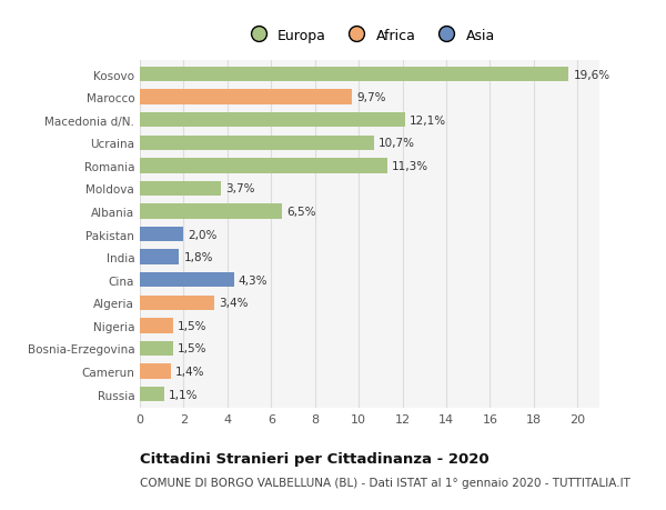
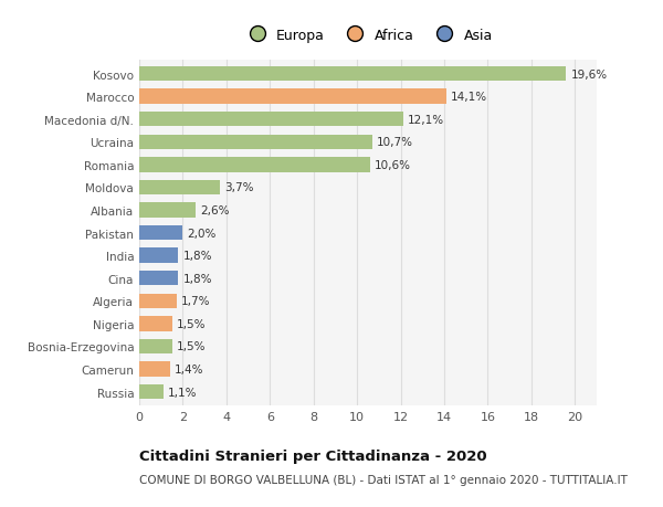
Marocco: 9,7% -> 14,1%
Romania: 11,3% -> 10,6%
Albania: 6,5% -> 2,6%
Cina: 4,3% -> 1,8%
Algeria: 3,4% -> 1,7%
